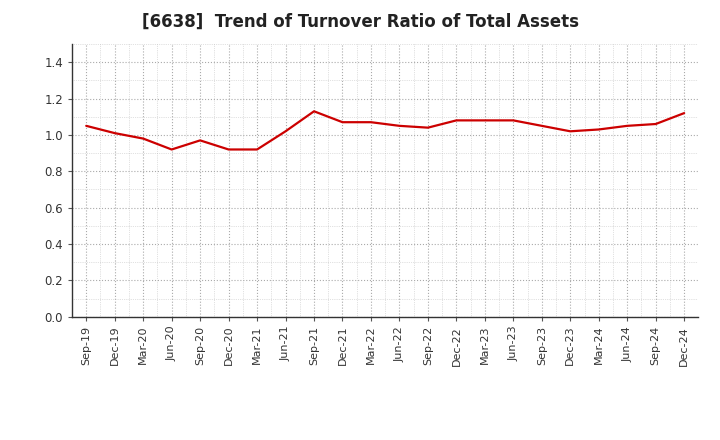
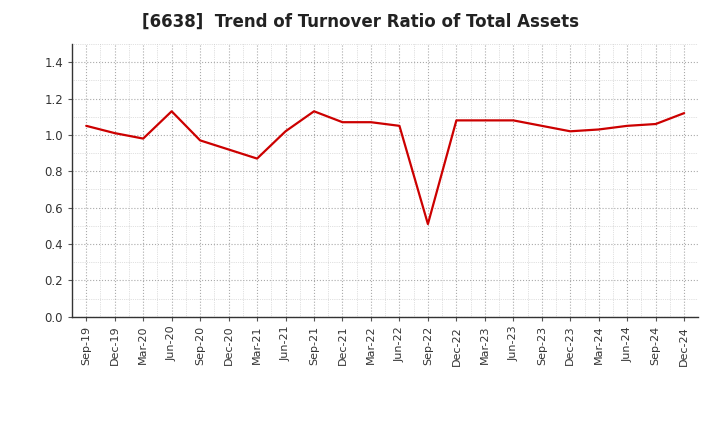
Jun-20: 0.92 -> 1.13
Mar-21: 0.92 -> 0.87
Sep-22: 1.04 -> 0.51
